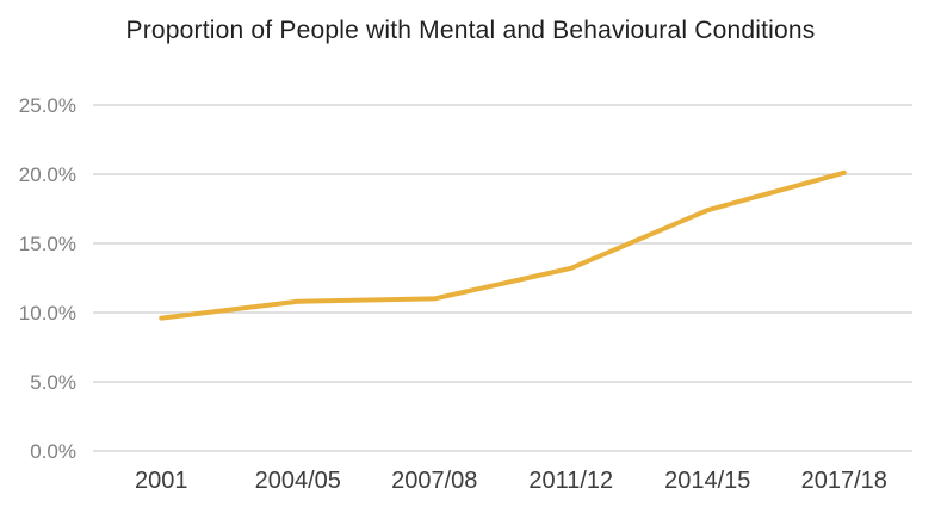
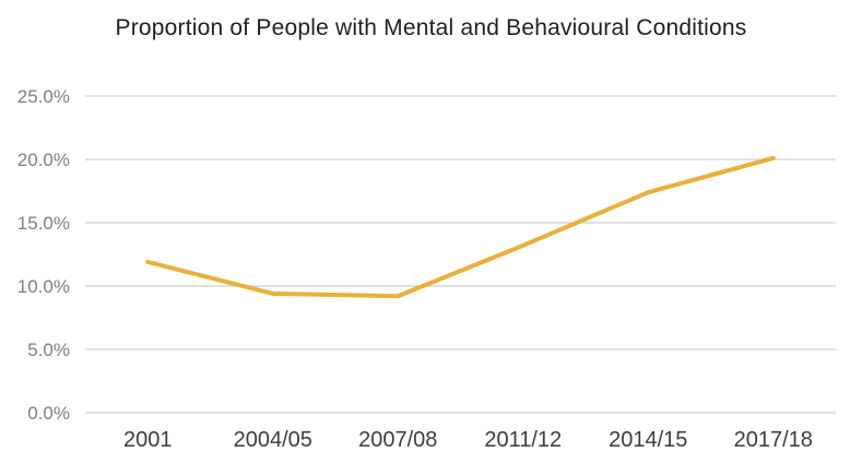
2001: 9.6% -> 11.9%
2004/05: 10.8% -> 9.4%
2007/08: 11.0% -> 9.2%
